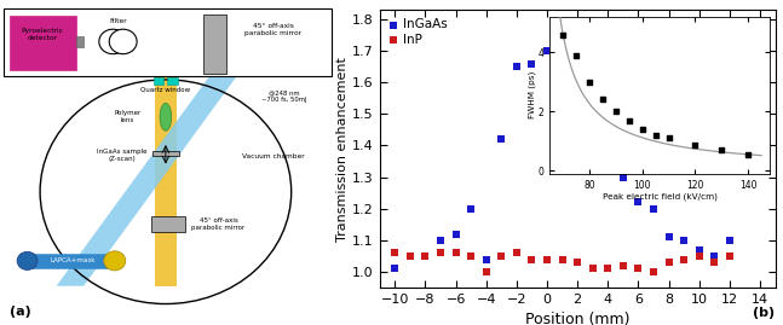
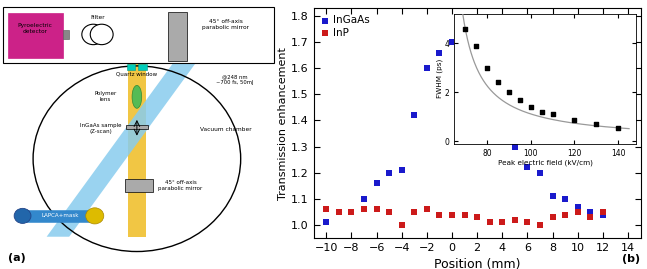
InGaAs/−6: 1.12 -> 1.16
InGaAs/−4: 1.04 -> 1.21
InGaAs/−2: 1.65 -> 1.60
InGaAs/12: 1.10 -> 1.04
